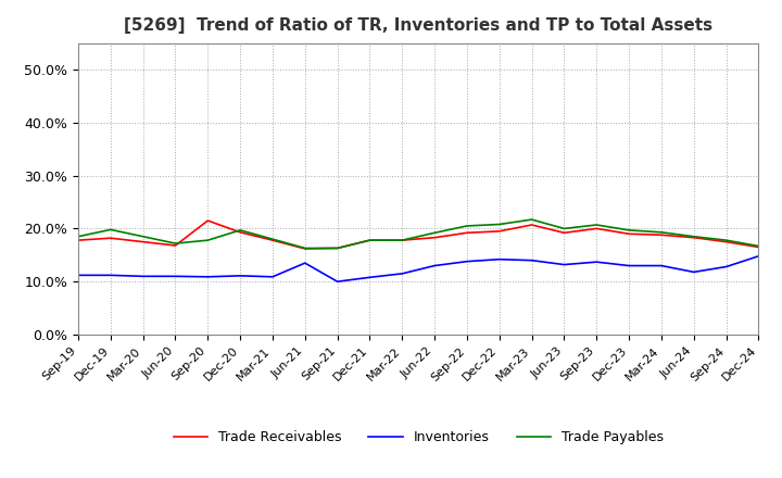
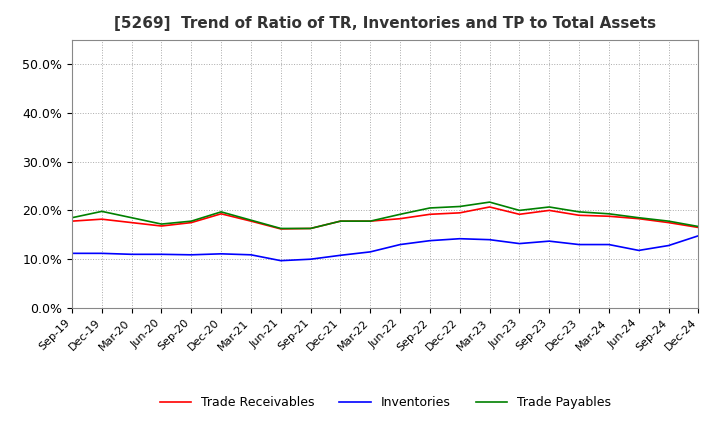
Trade Receivables/Sep-20: 21.5% -> 17.5%
Inventories/Jun-21: 13.5% -> 9.7%
